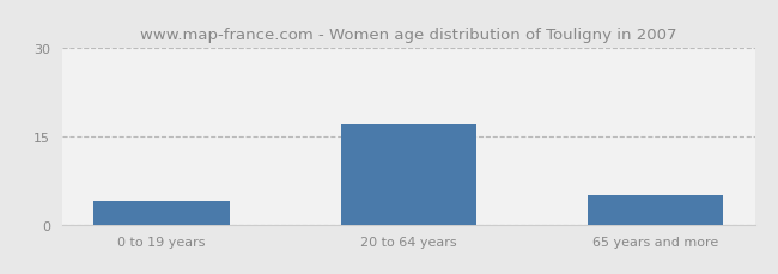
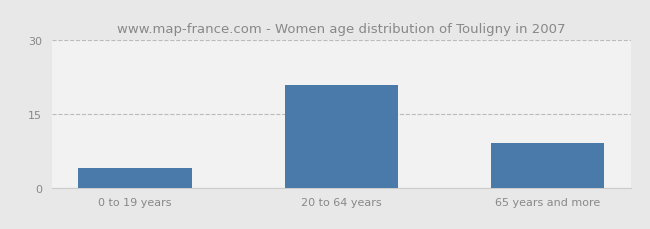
20 to 64 years: 17 -> 21
65 years and more: 5 -> 9
